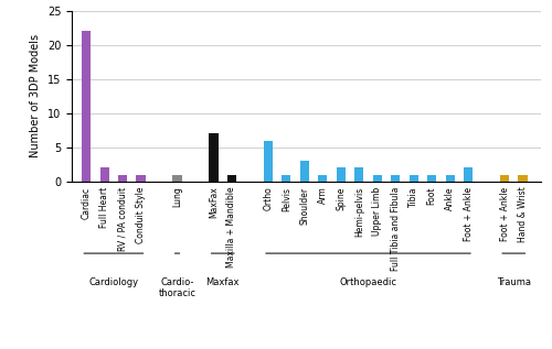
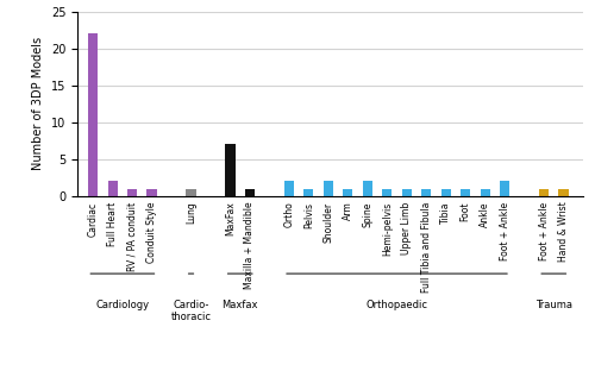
Ortho: 6 -> 2
Shoulder: 3 -> 2
Hemi-pelvis: 2 -> 1
